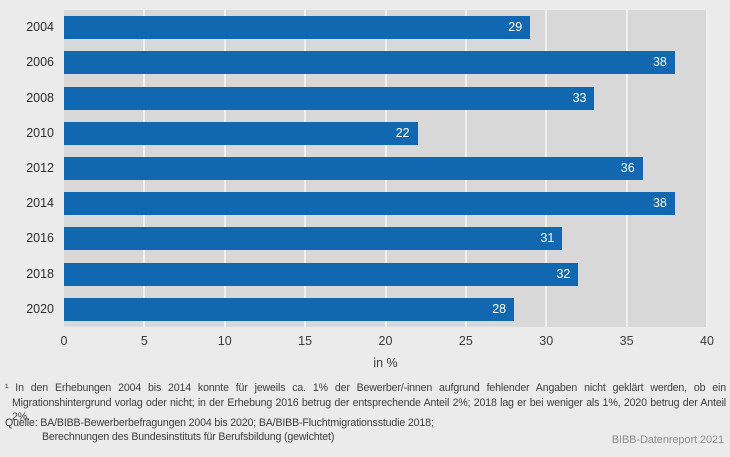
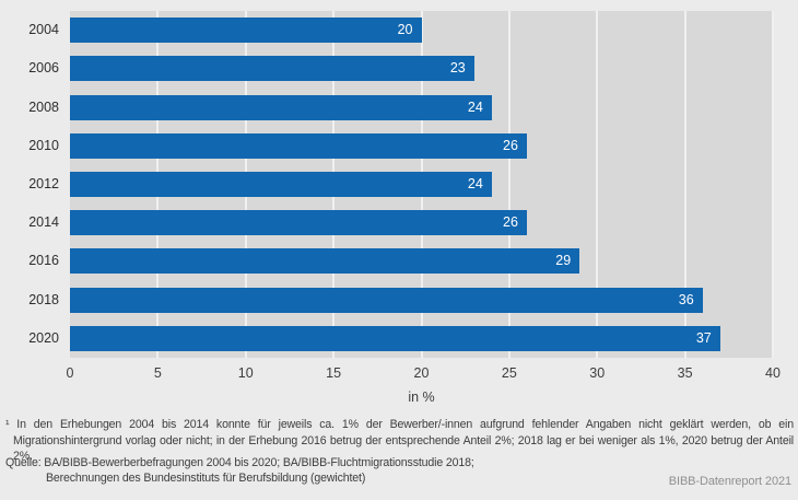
2004: 29 -> 20
2006: 38 -> 23
2008: 33 -> 24
2010: 22 -> 26
2012: 36 -> 24
2014: 38 -> 26
2016: 31 -> 29
2018: 32 -> 36
2020: 28 -> 37
